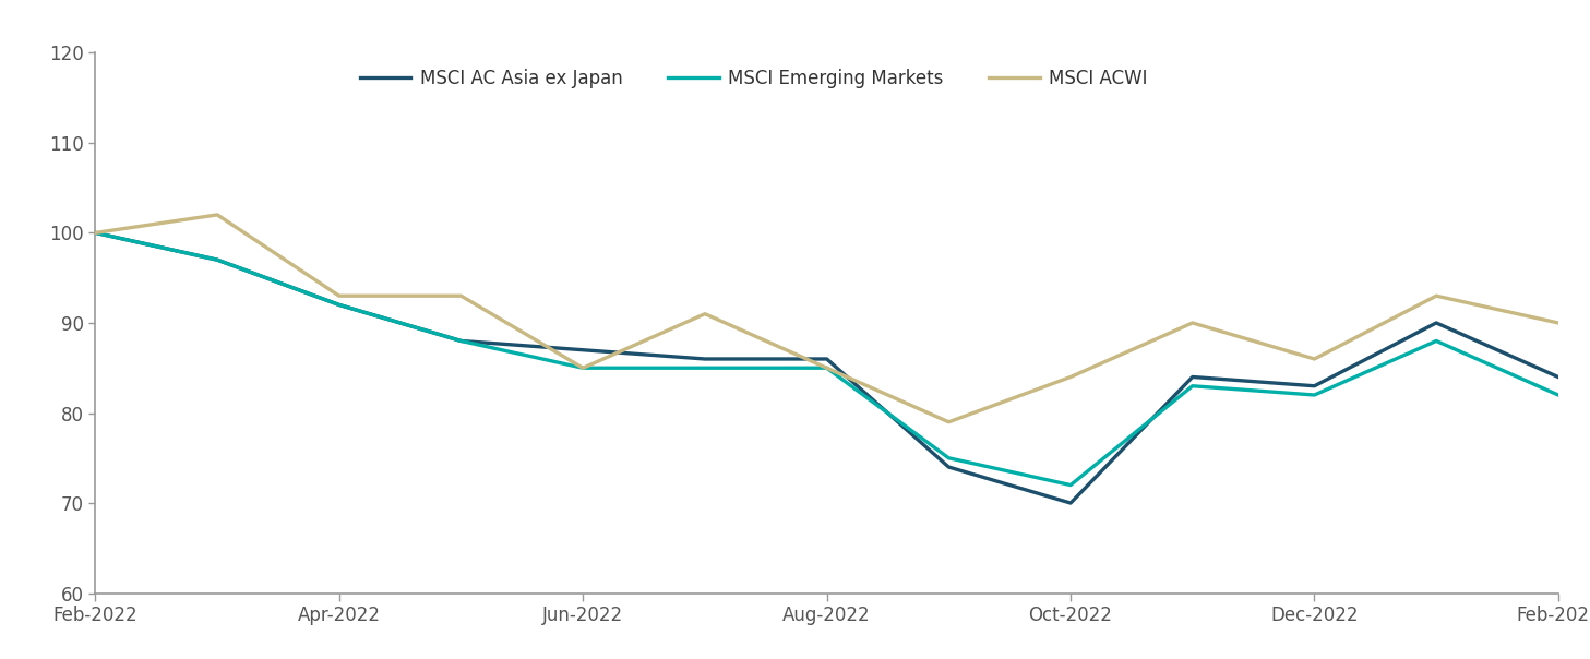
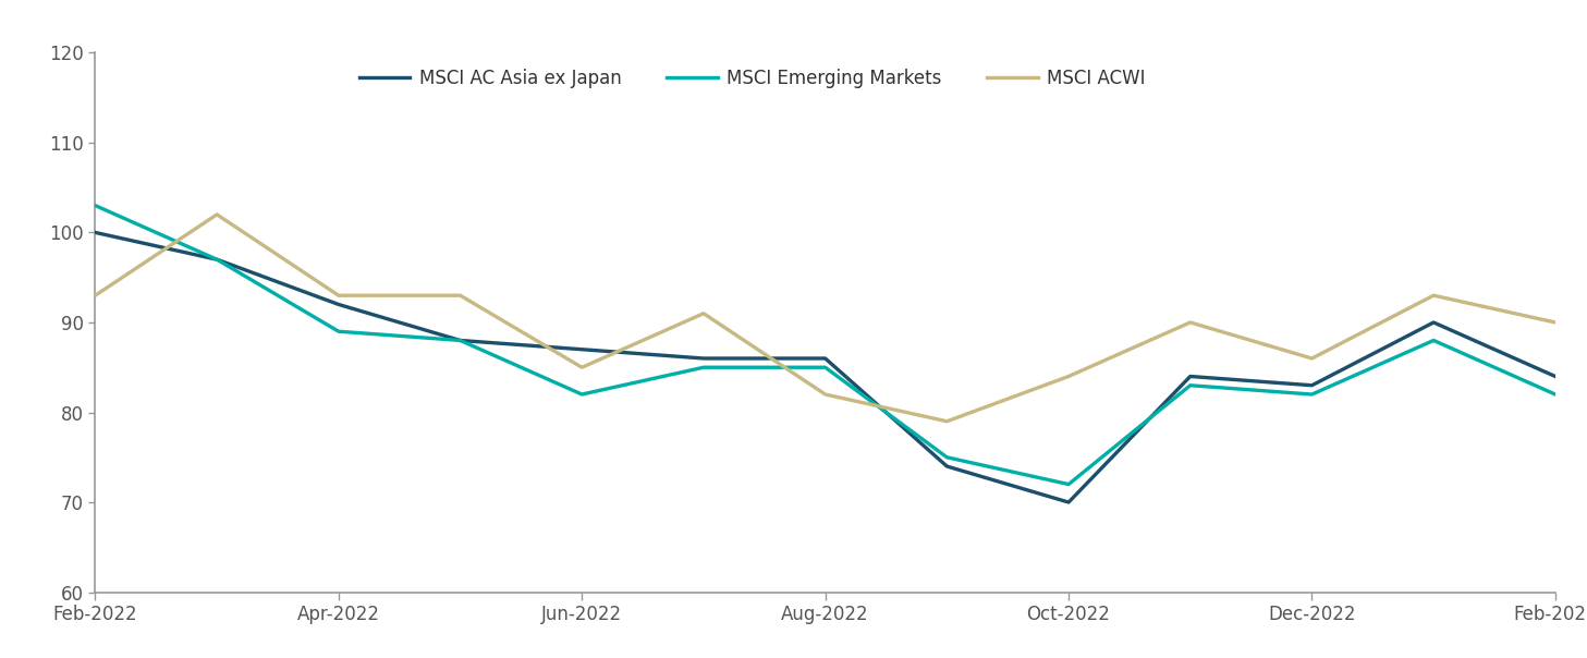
MSCI Emerging Markets/Feb-2022: 100 -> 103
MSCI ACWI/Feb-2022: 100 -> 93
MSCI Emerging Markets/Apr-2022: 92 -> 89
MSCI Emerging Markets/Jun-2022: 85 -> 82
MSCI ACWI/Aug-2022: 85 -> 82
